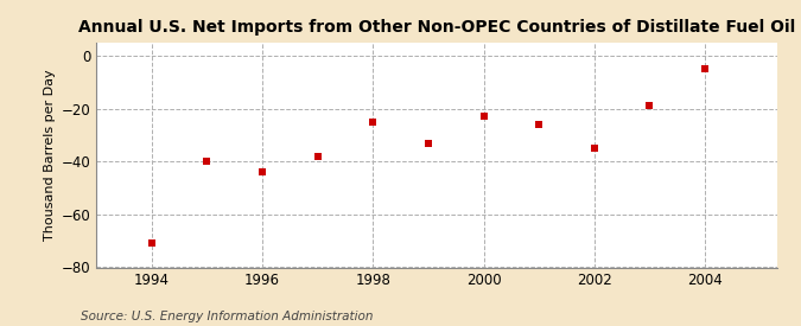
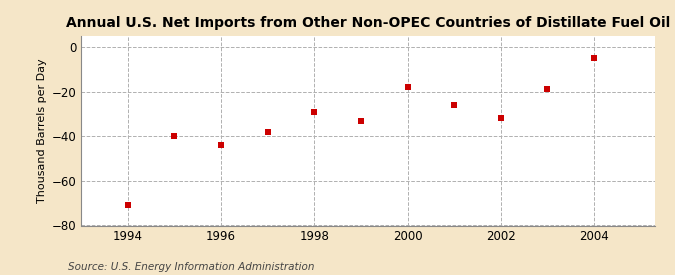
1998: -25 -> -29
2000: -23 -> -18
2002: -35 -> -32
